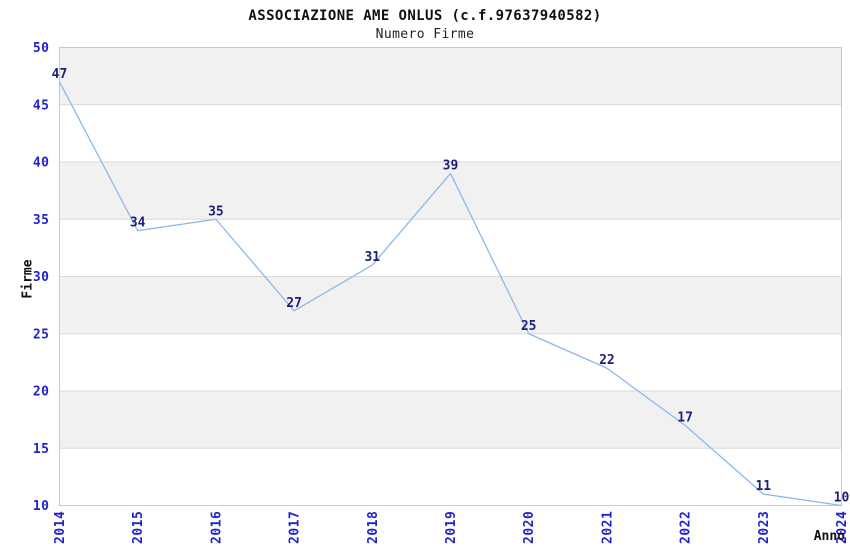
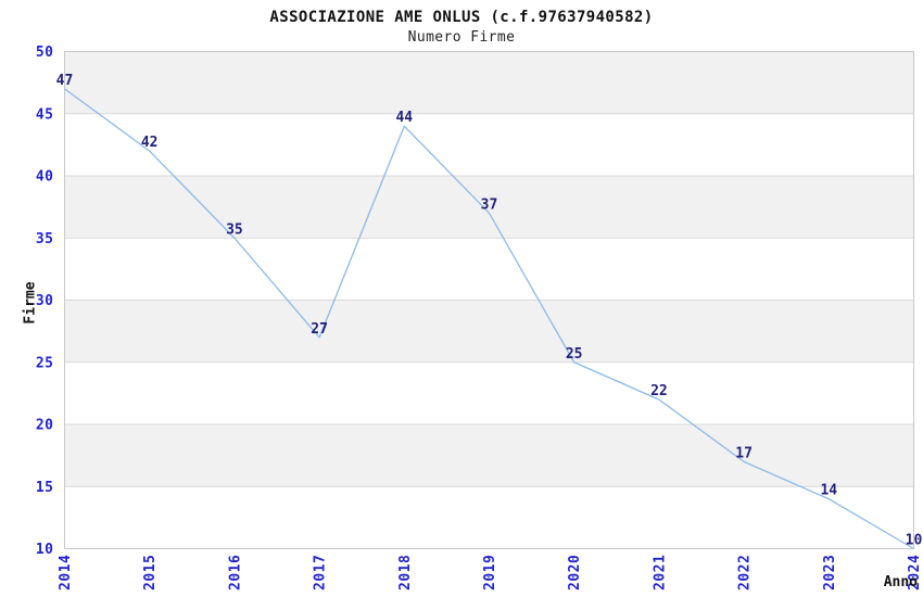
2015: 34 -> 42
2018: 31 -> 44
2019: 39 -> 37
2023: 11 -> 14
